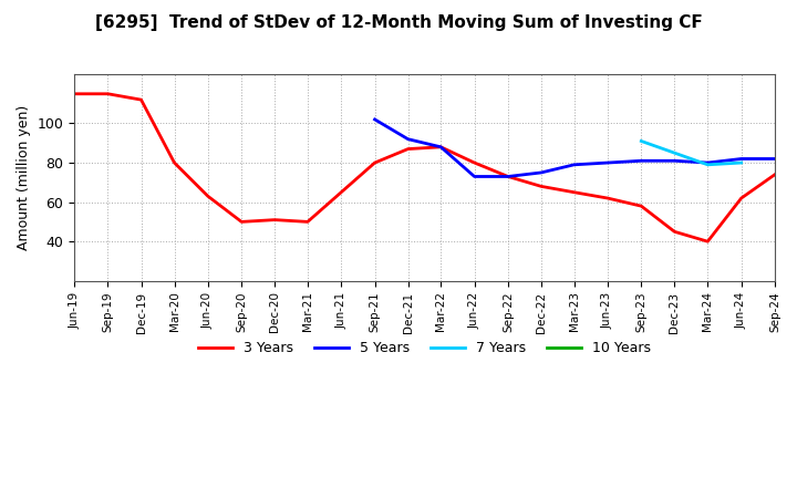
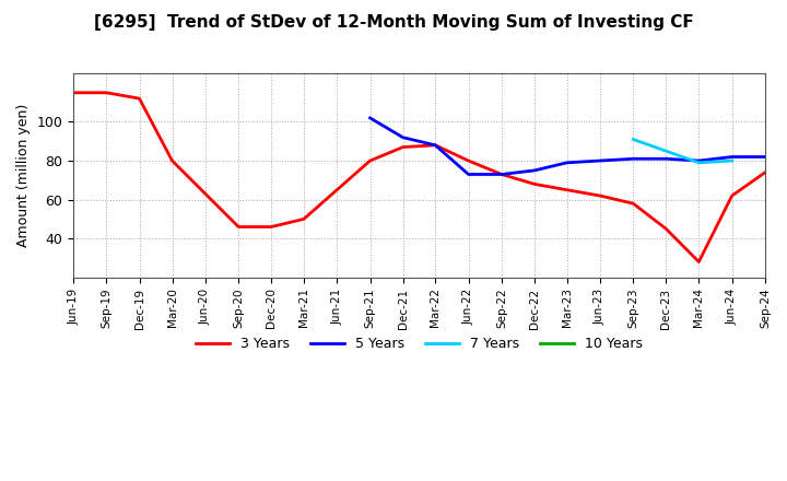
3 Years/Sep-20: 50 -> 46
3 Years/Dec-20: 51 -> 46
3 Years/Mar-24: 40 -> 28
